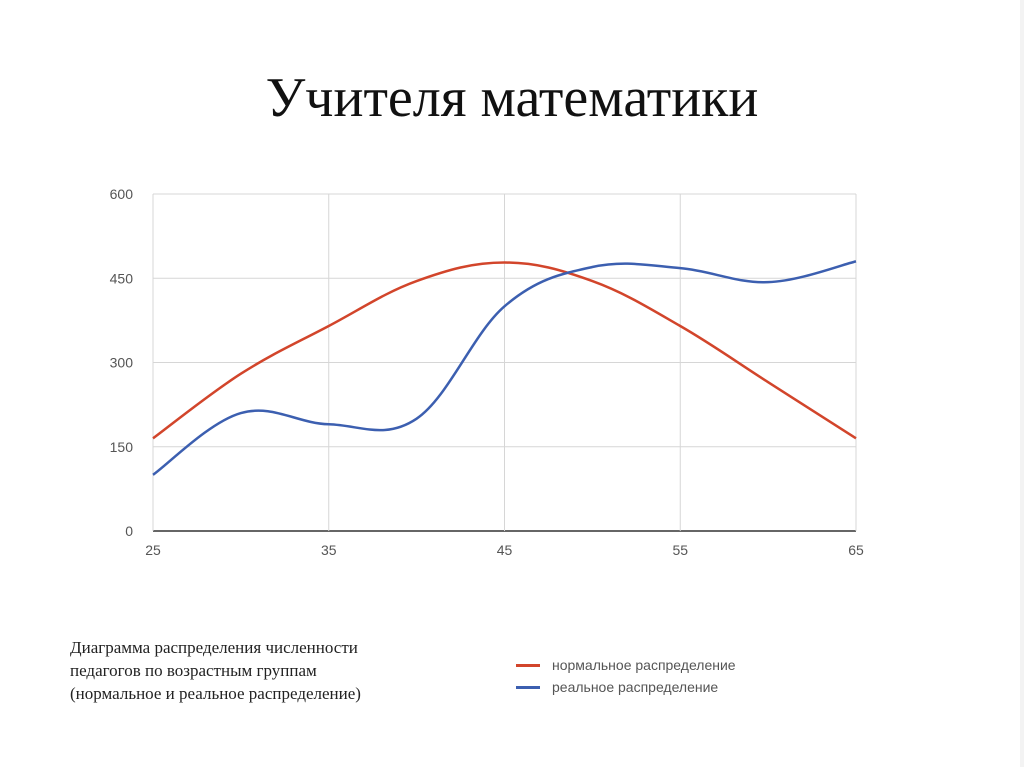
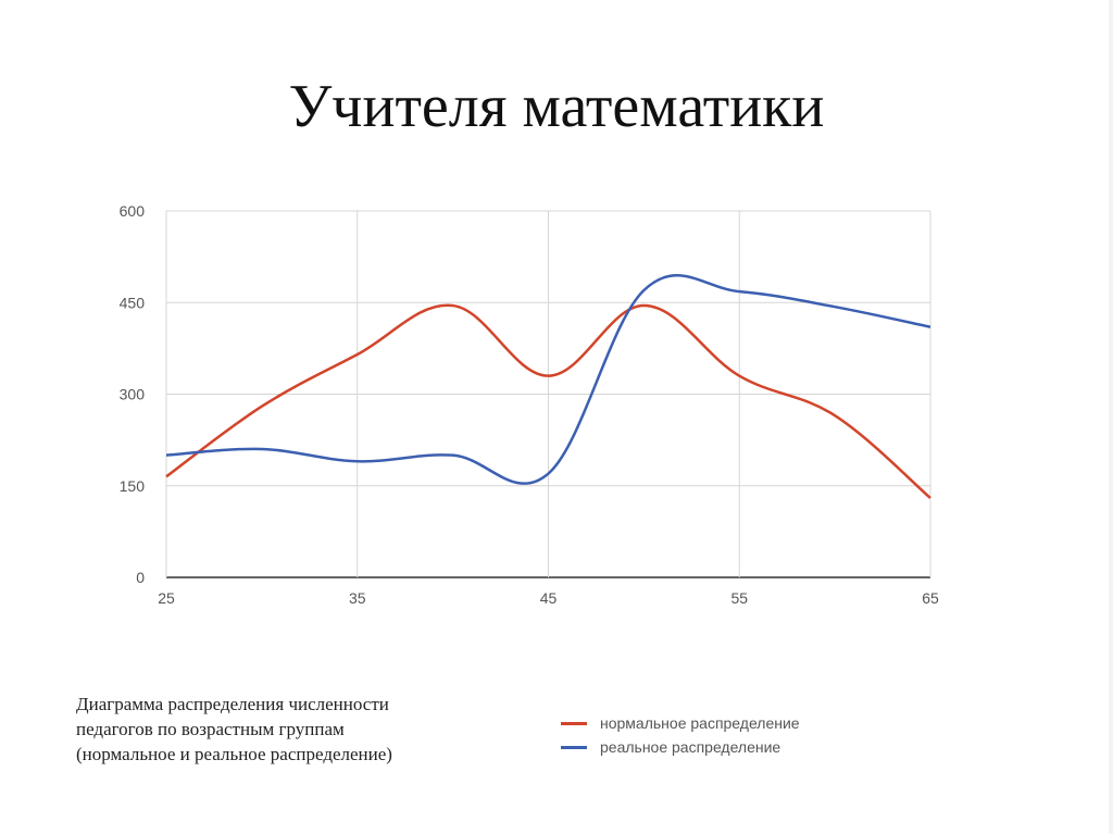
реальное распределение/25: 100 -> 200
нормальное распределение/45: 480 -> 330
реальное распределение/45: 400 -> 170
нормальное распределение/55: 360 -> 330
нормальное распределение/65: 160 -> 130
реальное распределение/65: 480 -> 410
